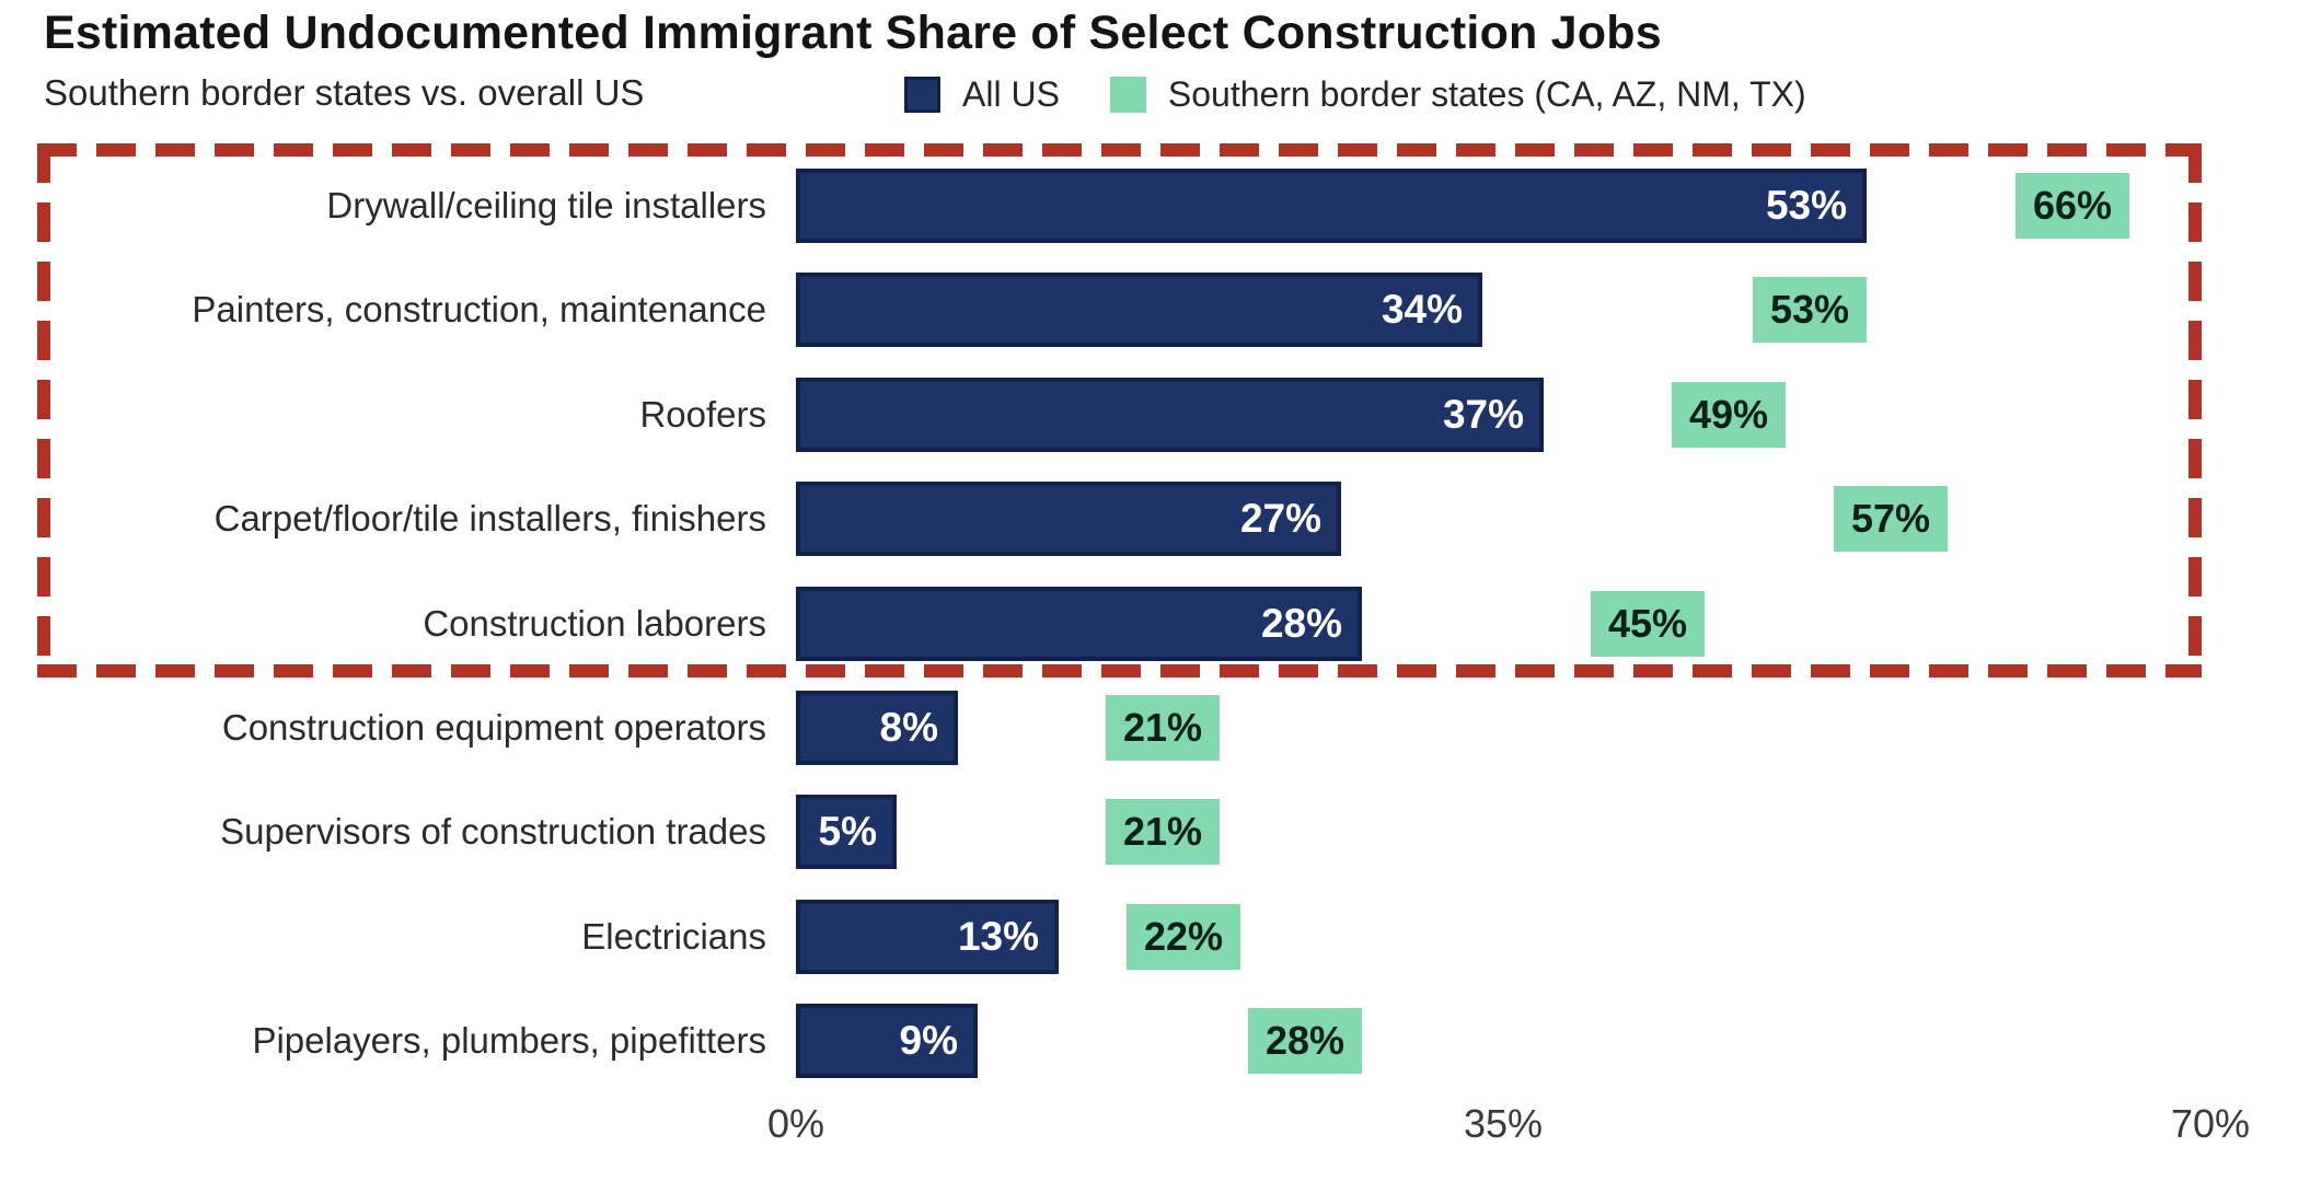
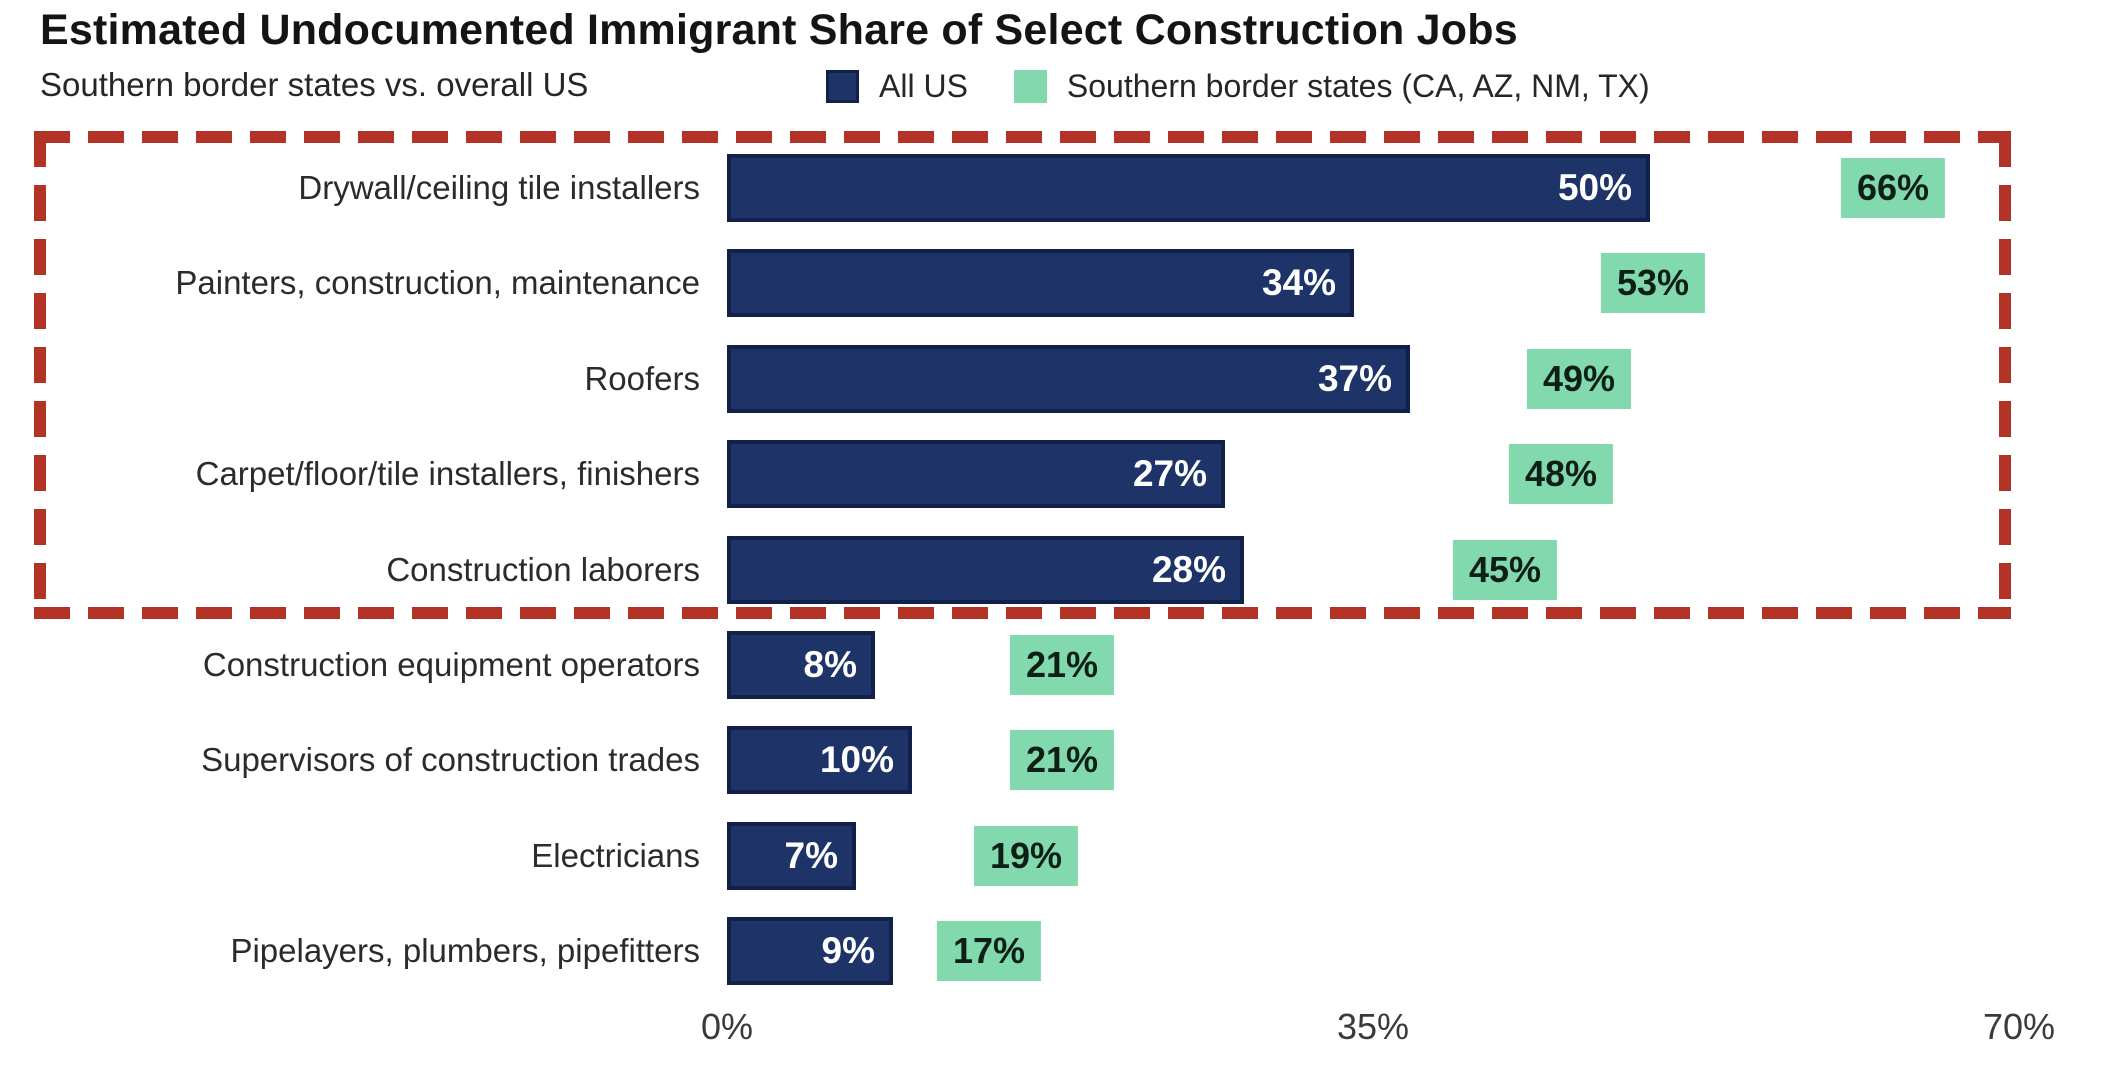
All US/Drywall/ceiling tile installers: 53% -> 50%
Southern border states (CA, AZ, NM, TX)/Carpet/floor/tile installers, finishers: 57% -> 48%
All US/Supervisors of construction trades: 5% -> 10%
All US/Electricians: 13% -> 7%
Southern border states (CA, AZ, NM, TX)/Electricians: 22% -> 19%
Southern border states (CA, AZ, NM, TX)/Pipelayers, plumbers, pipefitters: 28% -> 17%
